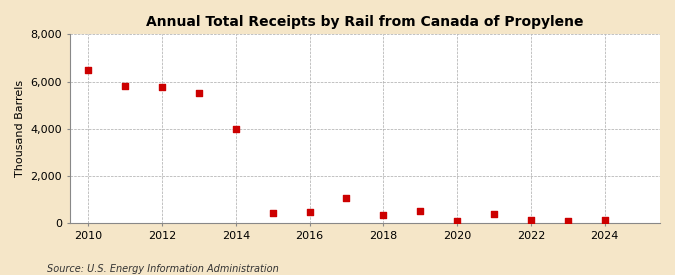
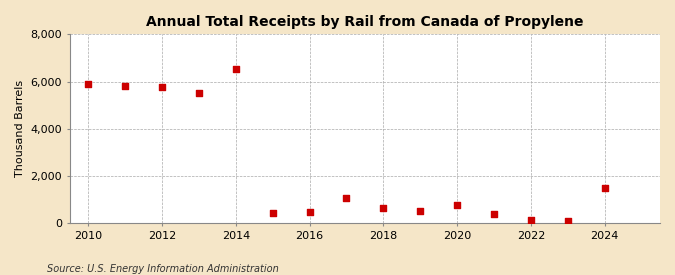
2010: 6,500 -> 5,900
2014: 4,000 -> 6,550
2018: 350 -> 650
2020: 80 -> 750
2024: 120 -> 1,500
